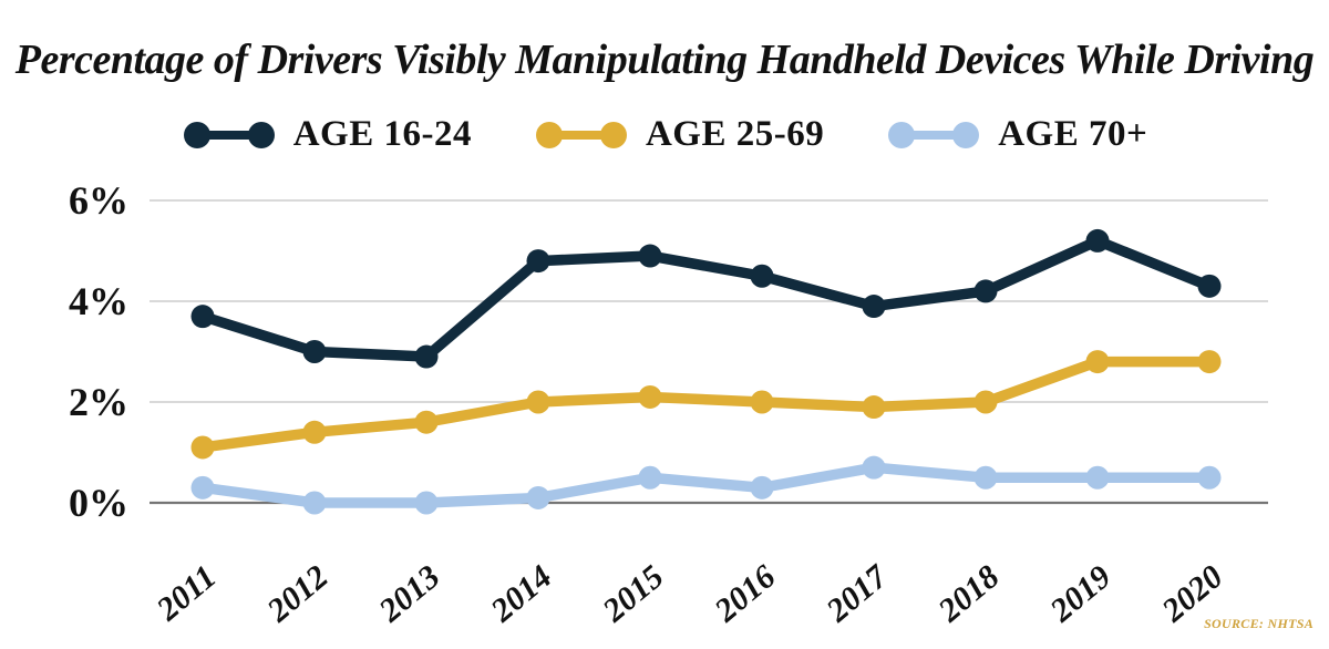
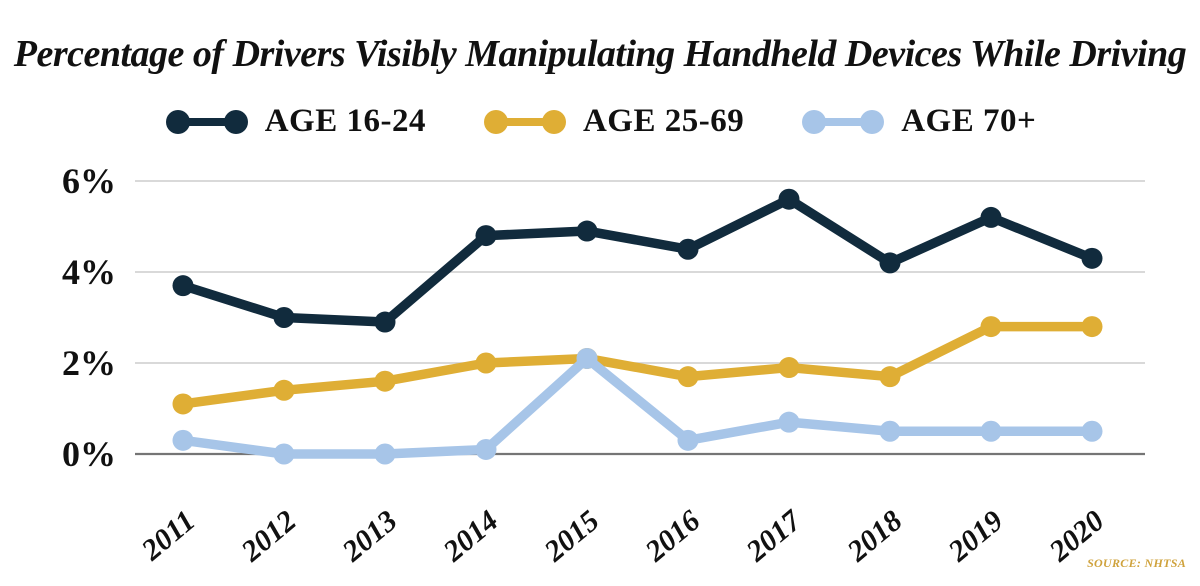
AGE 70+/2015: 0.5% -> 2.1%
AGE 25-69/2016: 2.0% -> 1.7%
AGE 16-24/2017: 3.9% -> 5.6%
AGE 25-69/2018: 2.0% -> 1.7%
